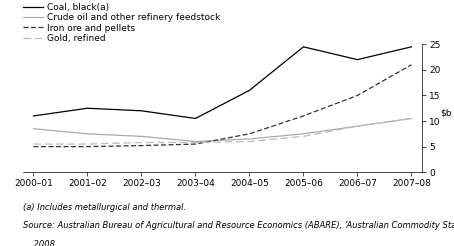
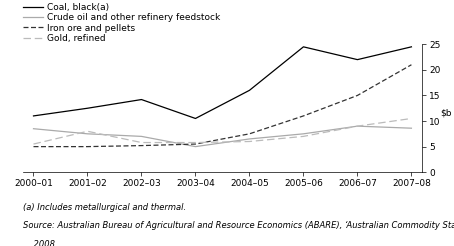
Gold, refined/2001–02: 5.5 -> 8.0
Coal, black(a)/2002–03: 12.0 -> 14.2
Crude oil and other refinery feedstock/2003–04: 6.0 -> 5.0
Crude oil and other refinery feedstock/2007–08: 10.5 -> 8.6
